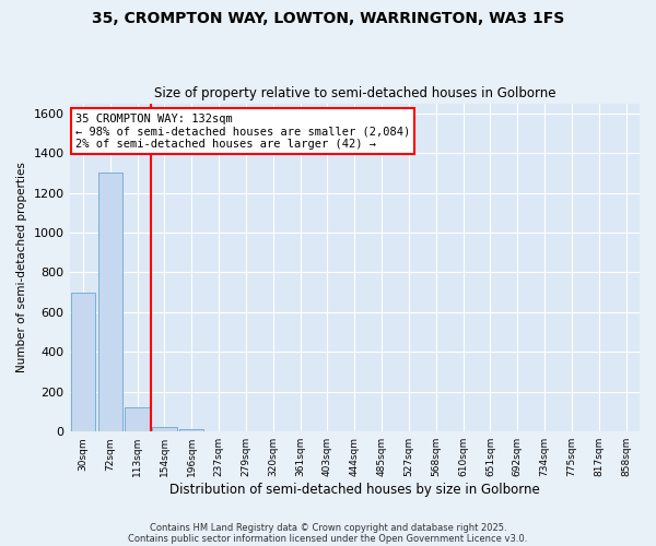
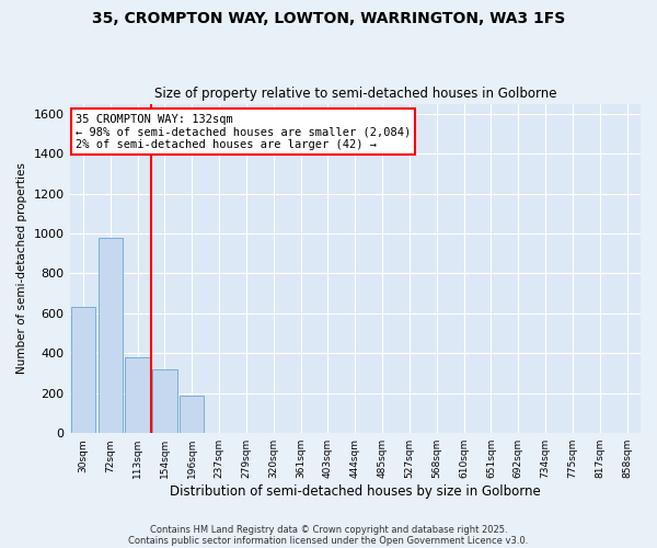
30sqm: 700 -> 630
72sqm: 1300 -> 980
113sqm: 120 -> 380
154sqm: 20 -> 320
196sqm: 10 -> 190
